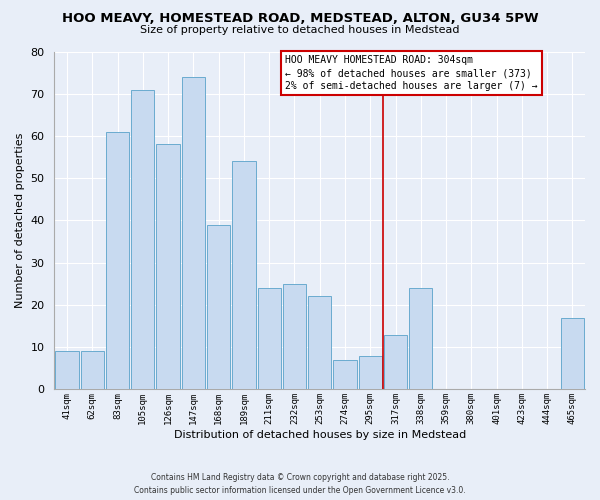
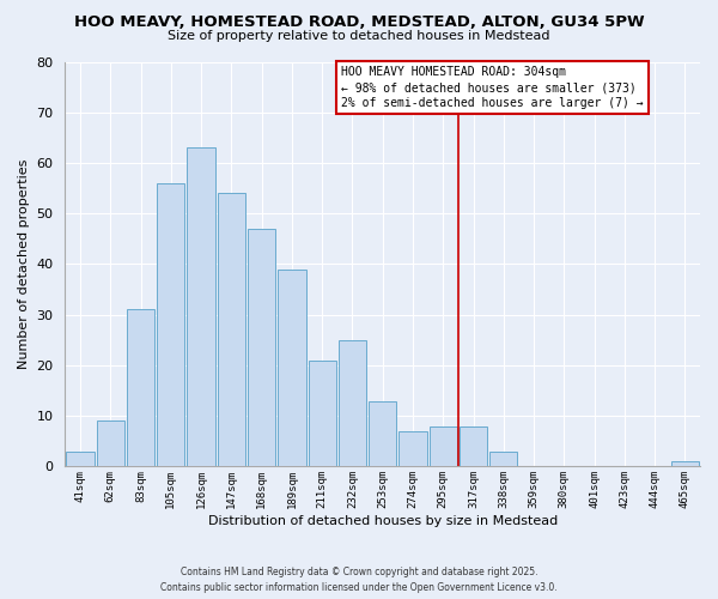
41sqm: 9 -> 3
83sqm: 61 -> 31
105sqm: 71 -> 56
126sqm: 58 -> 63
147sqm: 74 -> 54
168sqm: 39 -> 47
189sqm: 54 -> 39
211sqm: 24 -> 21
253sqm: 22 -> 13
317sqm: 13 -> 8
338sqm: 24 -> 3
465sqm: 17 -> 1
